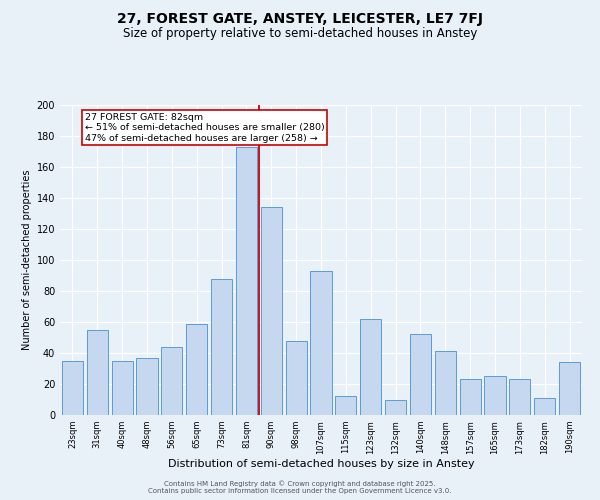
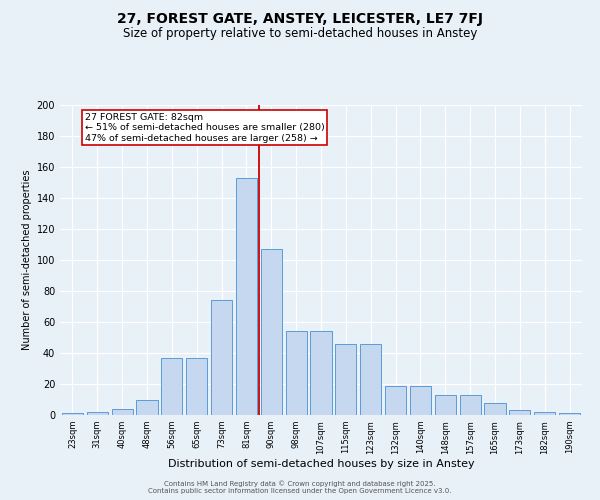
23sqm: 35 -> 1
31sqm: 55 -> 2
40sqm: 35 -> 4
48sqm: 37 -> 10
56sqm: 44 -> 37
65sqm: 59 -> 37
73sqm: 88 -> 74
81sqm: 173 -> 153
90sqm: 134 -> 107
98sqm: 48 -> 54
107sqm: 93 -> 54
115sqm: 12 -> 46
123sqm: 62 -> 46
132sqm: 10 -> 19
140sqm: 52 -> 19
148sqm: 41 -> 13
157sqm: 23 -> 13
165sqm: 25 -> 8
173sqm: 23 -> 3
182sqm: 11 -> 2
190sqm: 34 -> 1
